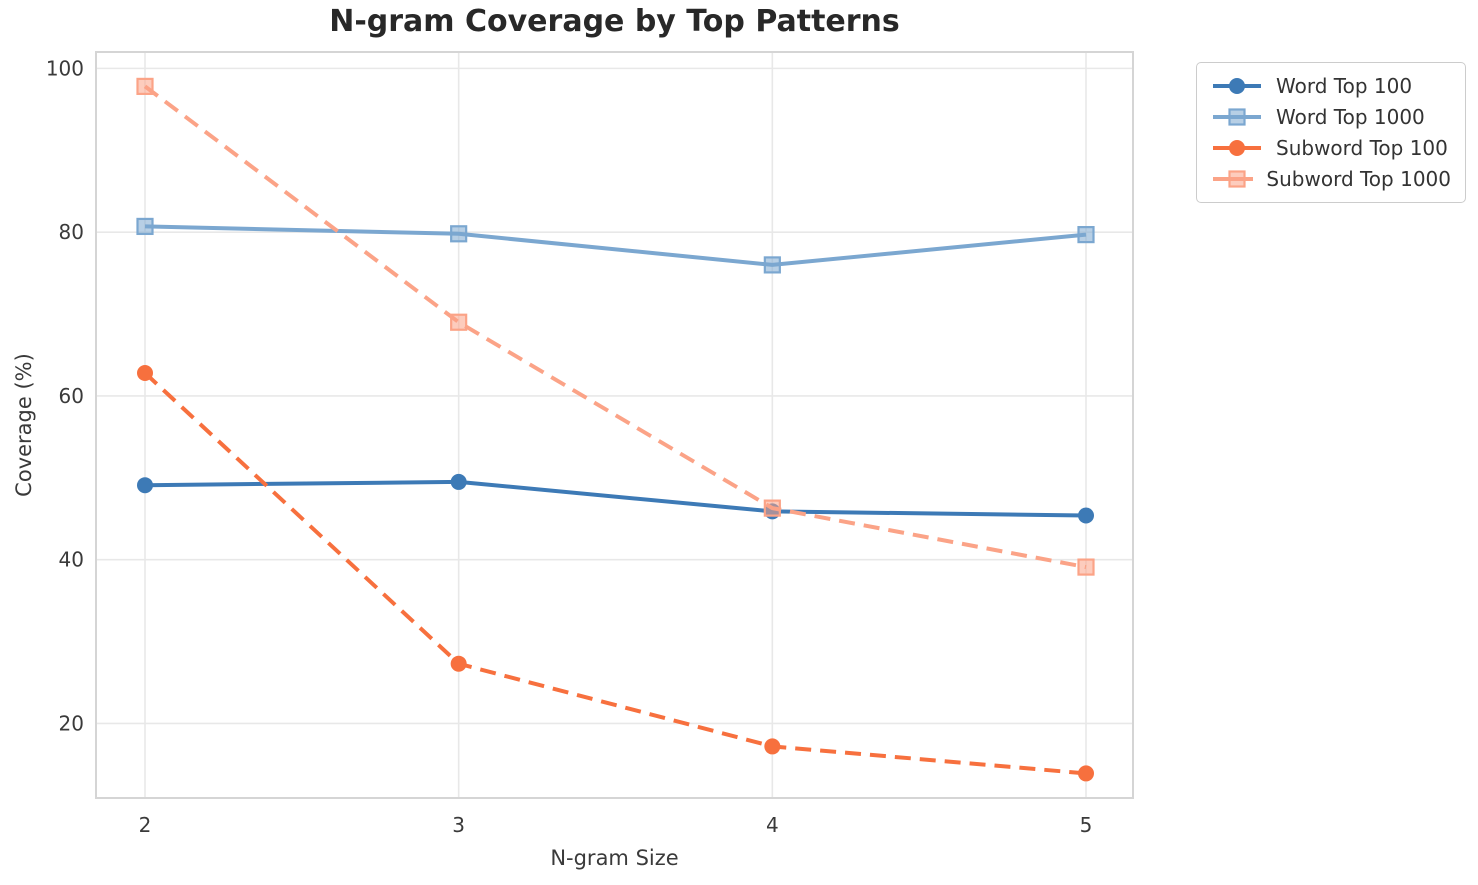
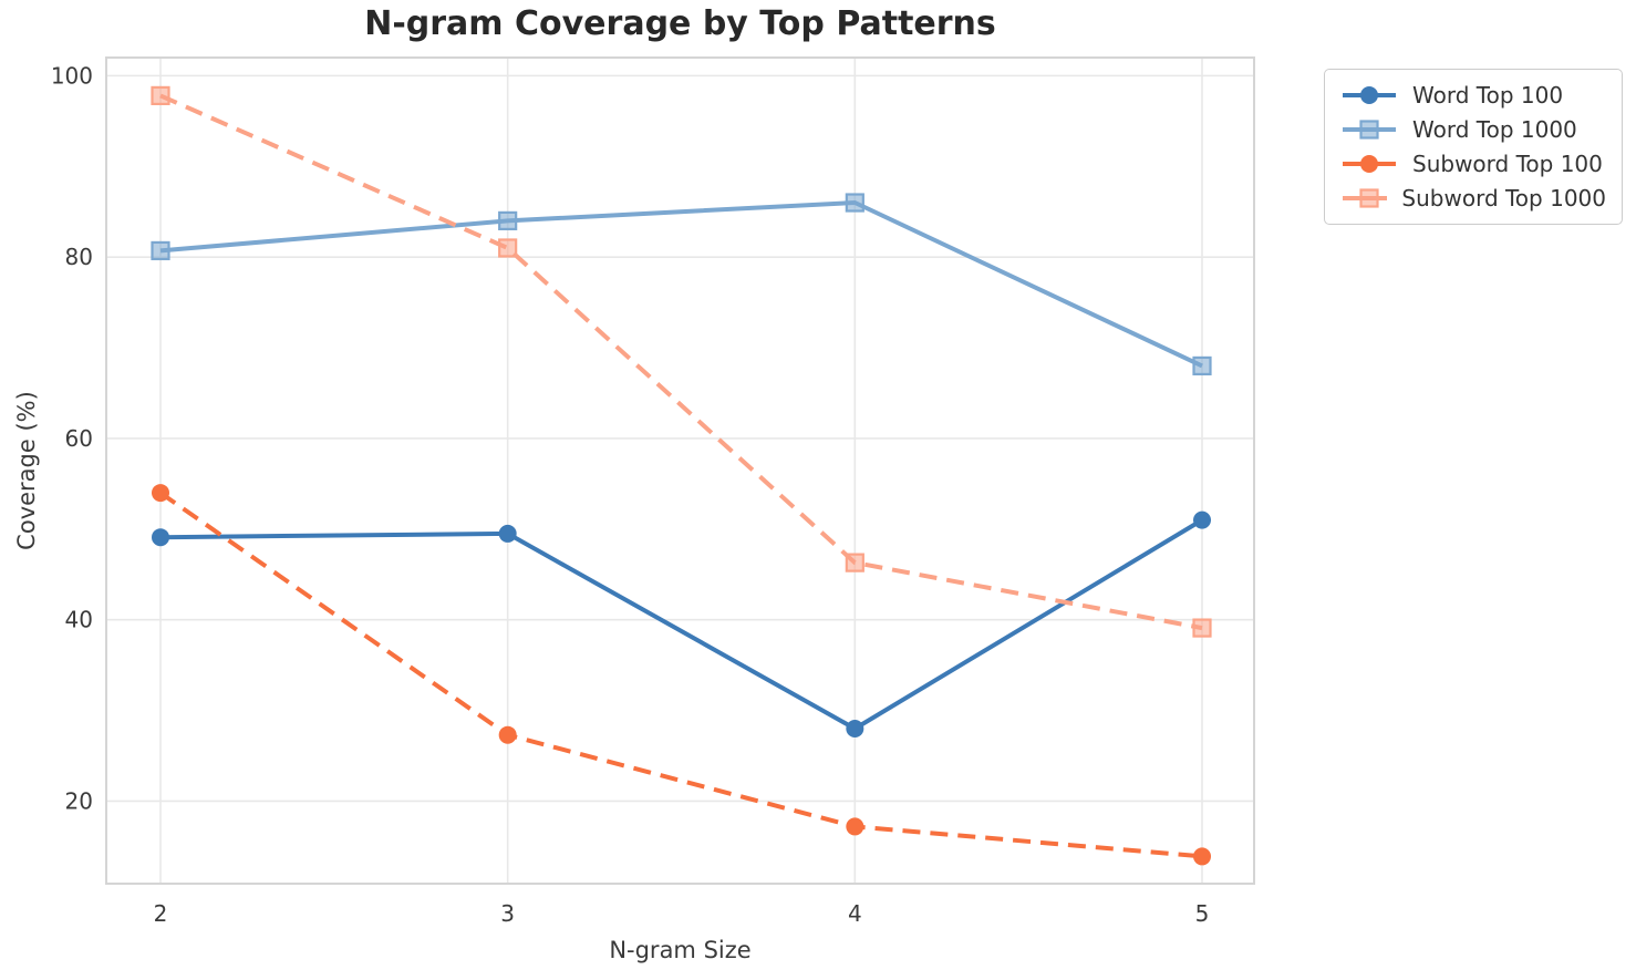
Subword Top 100/2: 63 -> 54
Word Top 1000/3: 80 -> 84
Subword Top 1000/3: 69 -> 81
Word Top 100/4: 46 -> 28
Word Top 1000/4: 76 -> 86
Word Top 100/5: 45 -> 51
Word Top 1000/5: 80 -> 68
